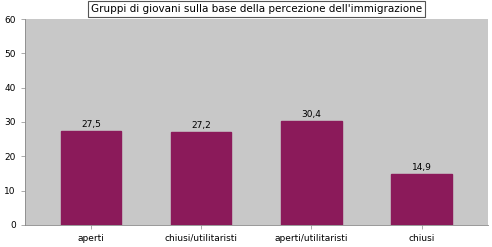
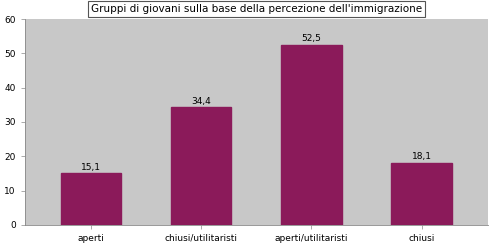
aperti: 27,5 -> 15,1
chiusi/utilitaristi: 27,2 -> 34,4
aperti/utilitaristi: 30,4 -> 52,5
chiusi: 14,9 -> 18,1
